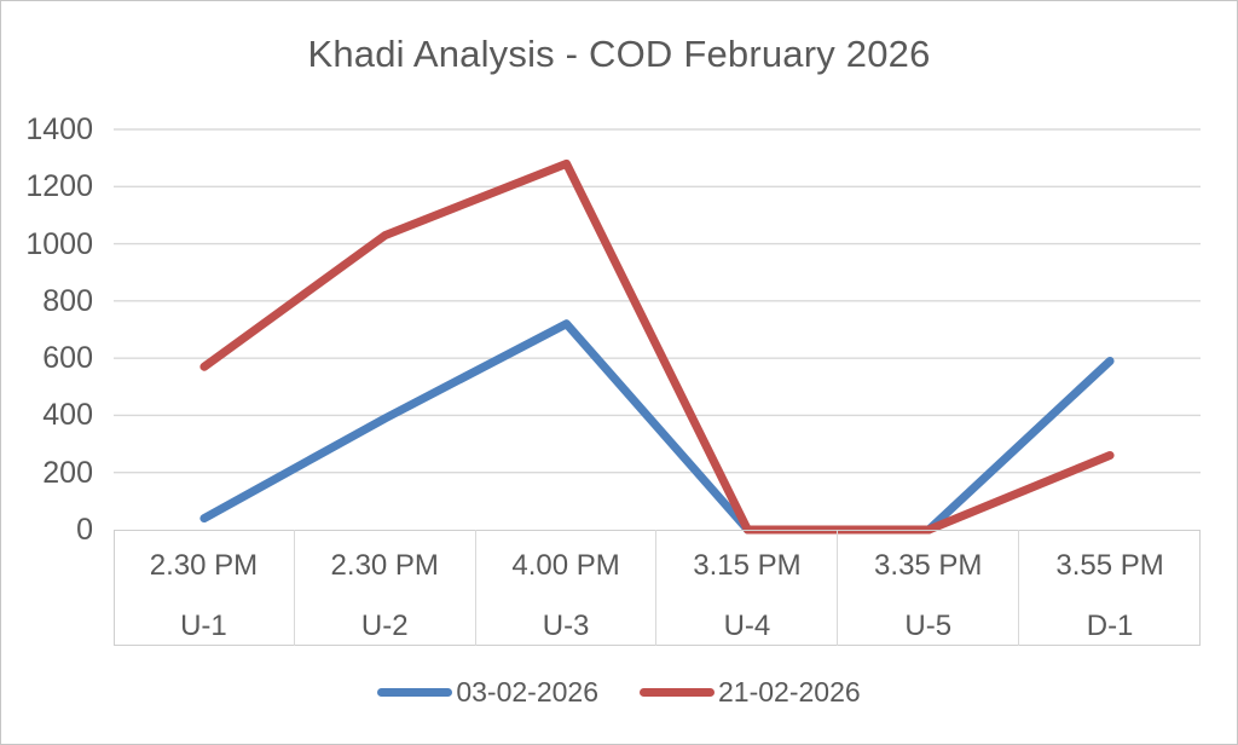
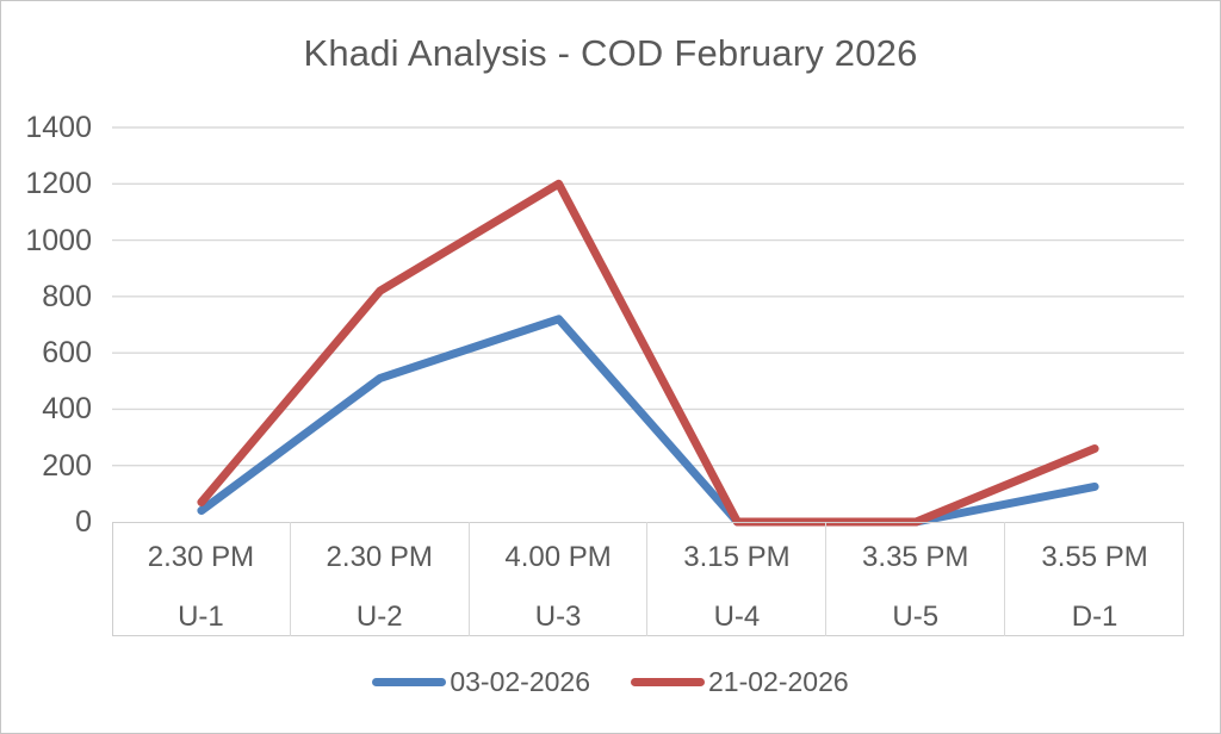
21-02-2026/U-1: 570 -> 70
03-02-2026/U-2: 390 -> 510
21-02-2026/U-2: 1030 -> 820
21-02-2026/U-3: 1280 -> 1200
03-02-2026/D-1: 590 -> 120
